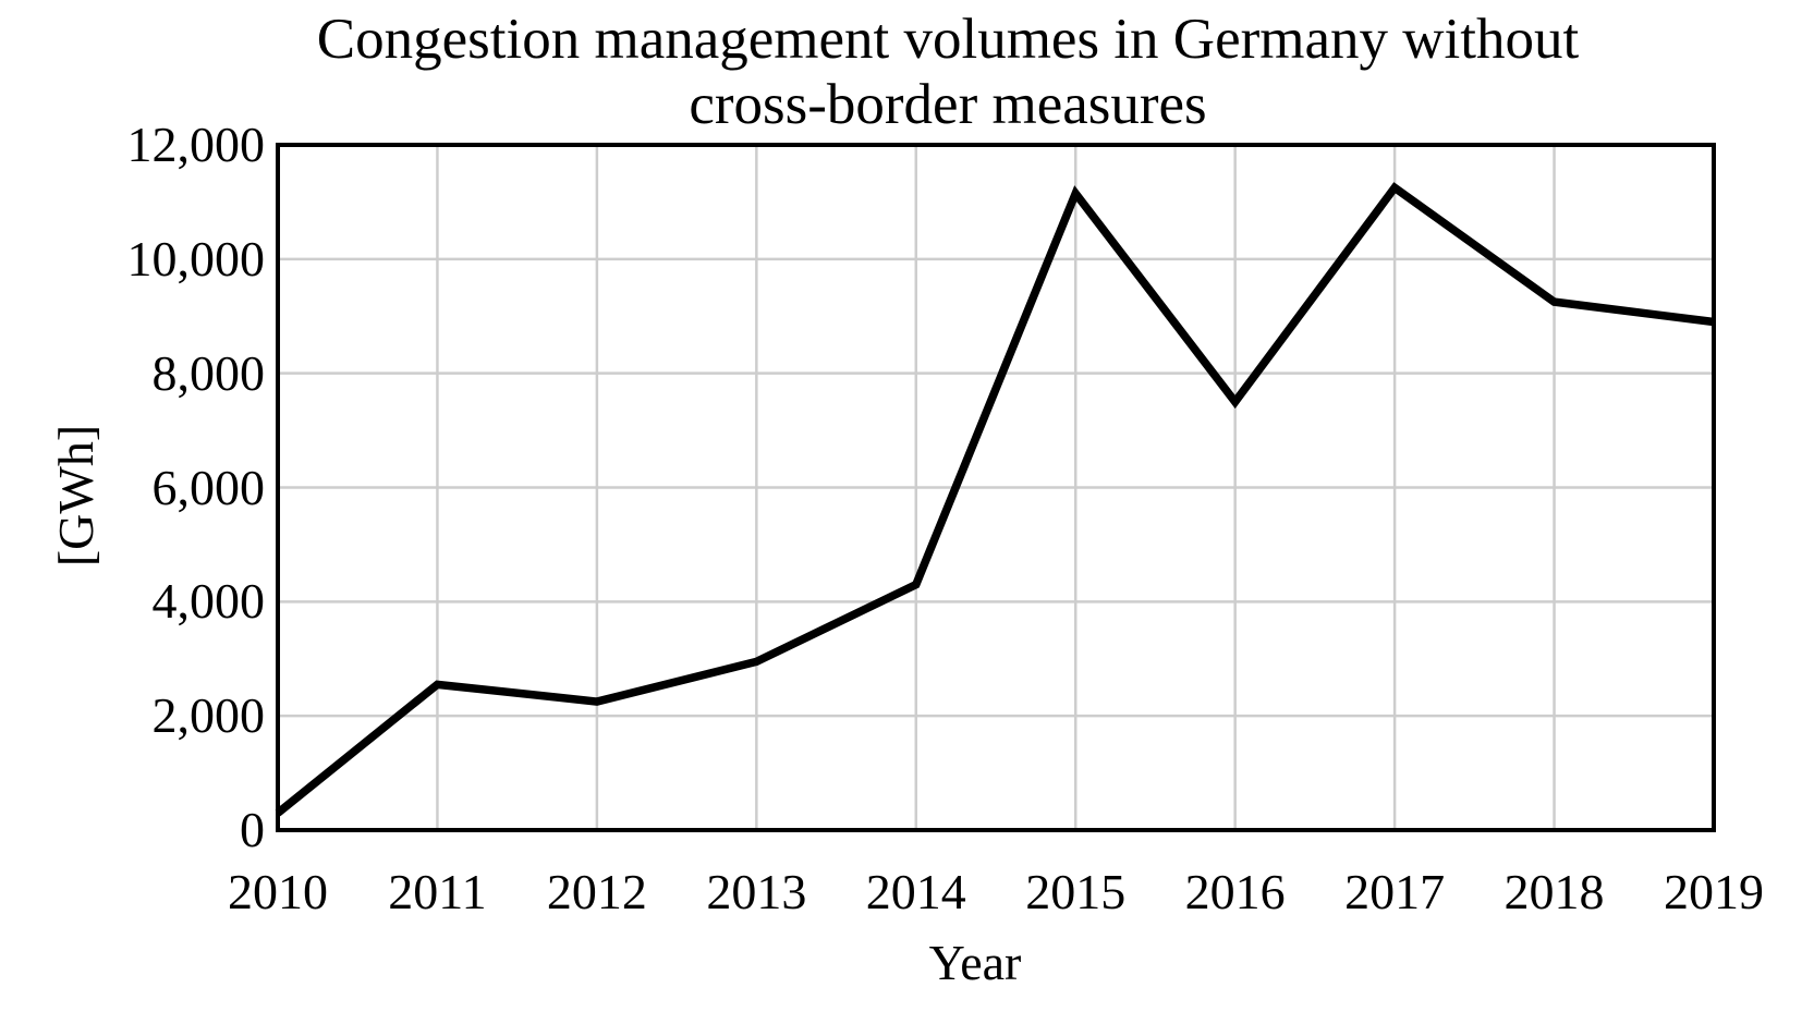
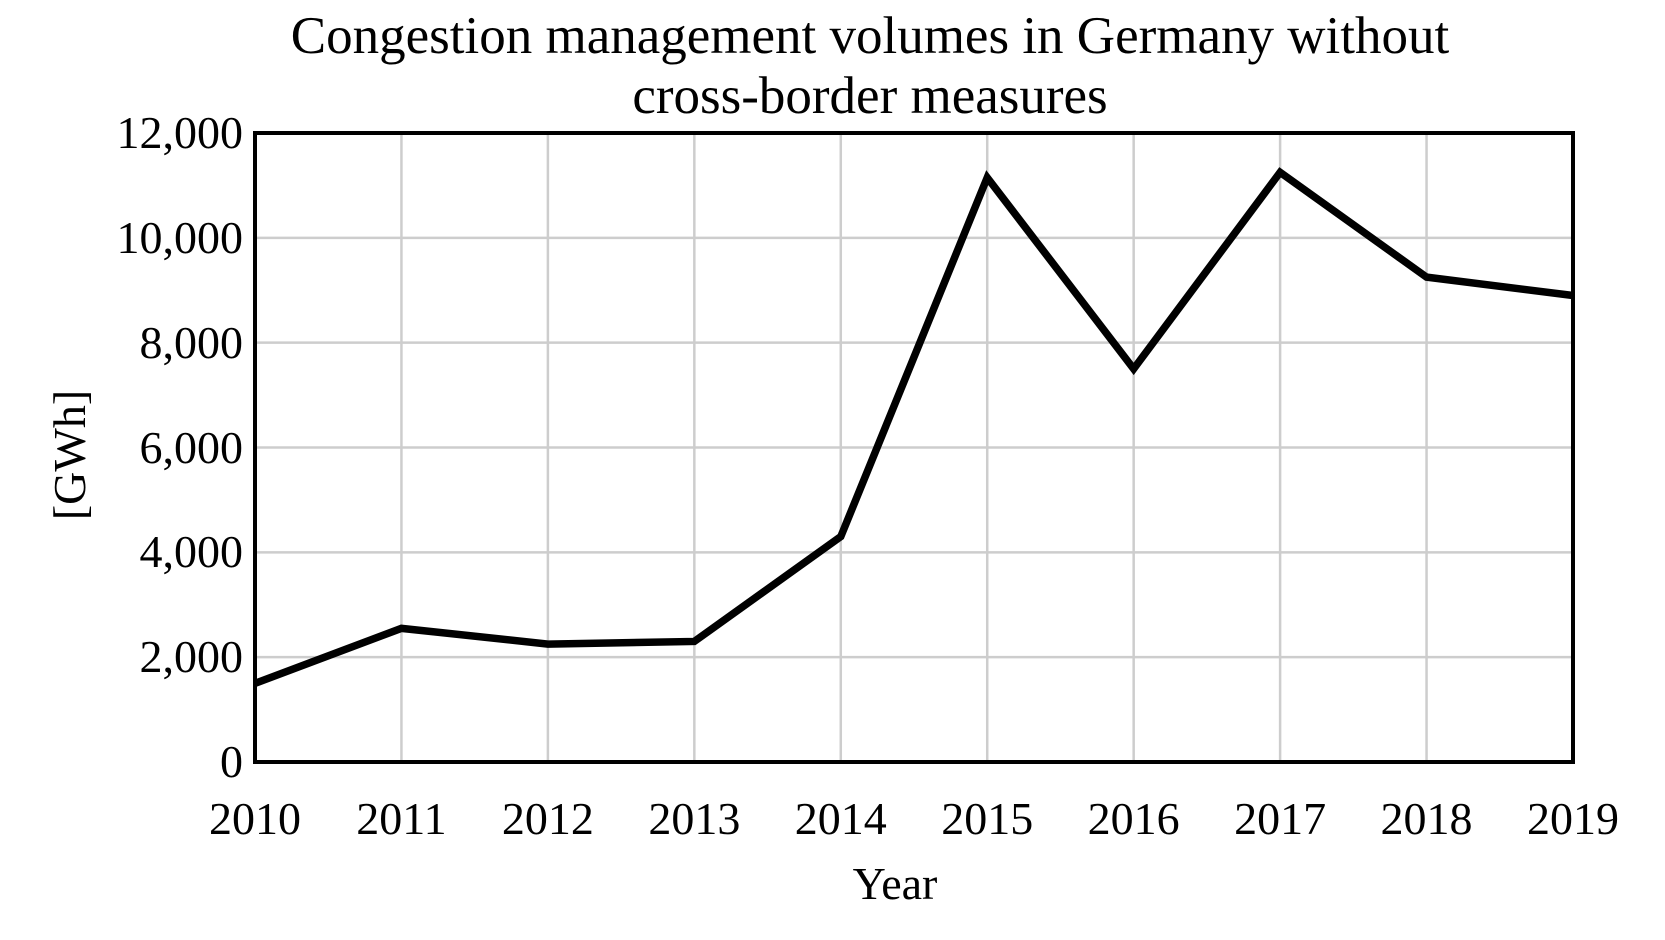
2010: 300 -> 1500
2013: 3000 -> 2300
